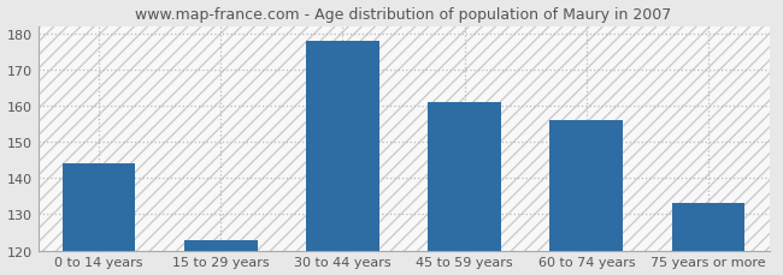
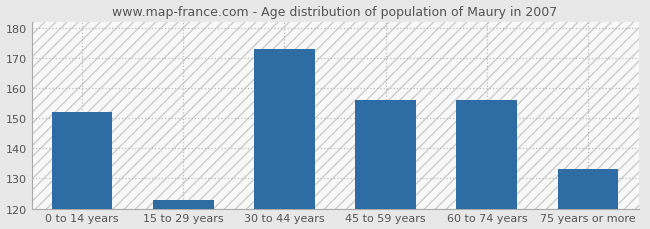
0 to 14 years: 144 -> 152
30 to 44 years: 178 -> 173
45 to 59 years: 161 -> 156
